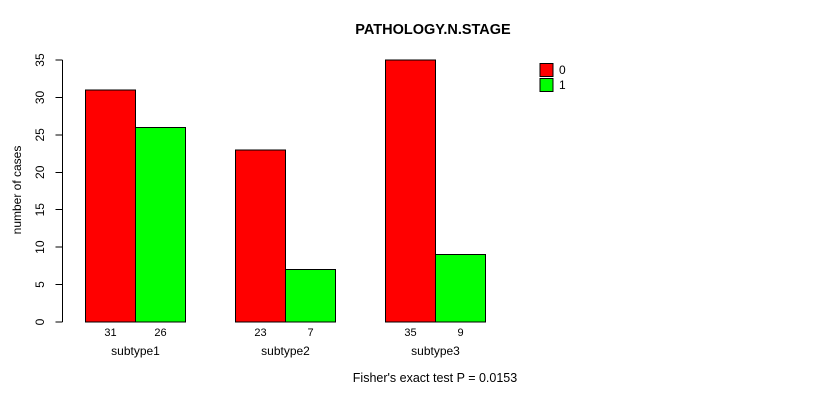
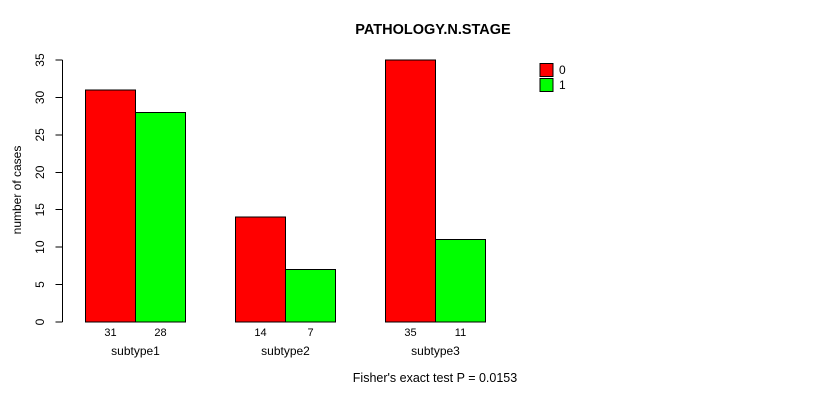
1/subtype1: 26 -> 28
0/subtype2: 23 -> 14
1/subtype3: 9 -> 11
